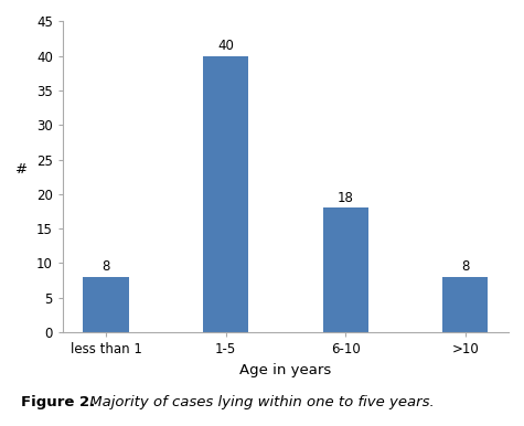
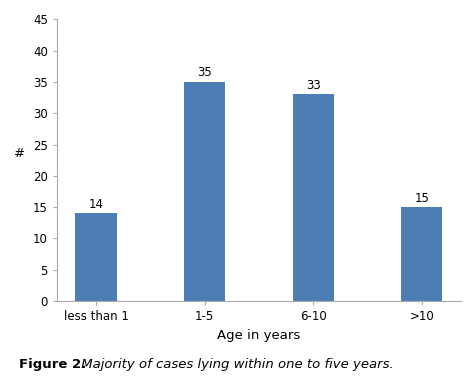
less than 1: 8 -> 14
1-5: 40 -> 35
6-10: 18 -> 33
>10: 8 -> 15
